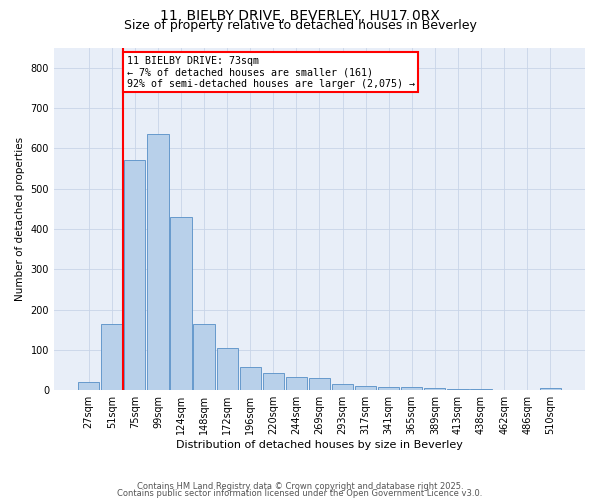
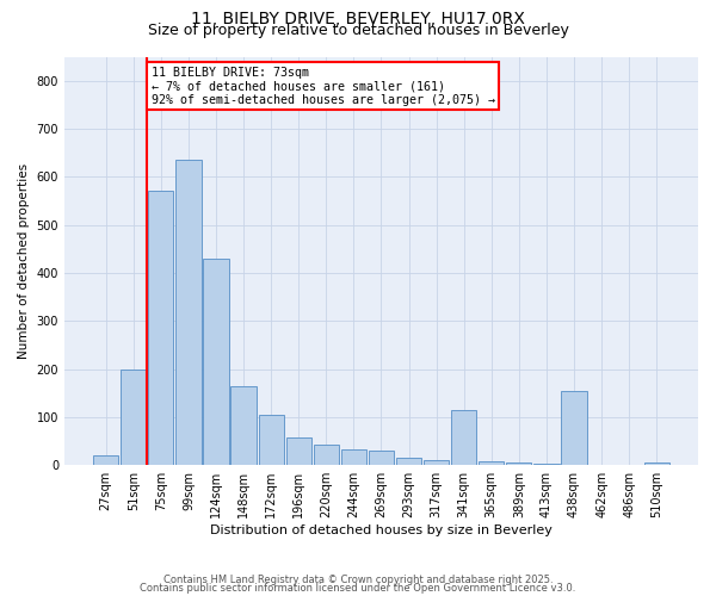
51sqm: 165 -> 200
341sqm: 8 -> 115
438sqm: 2 -> 155
